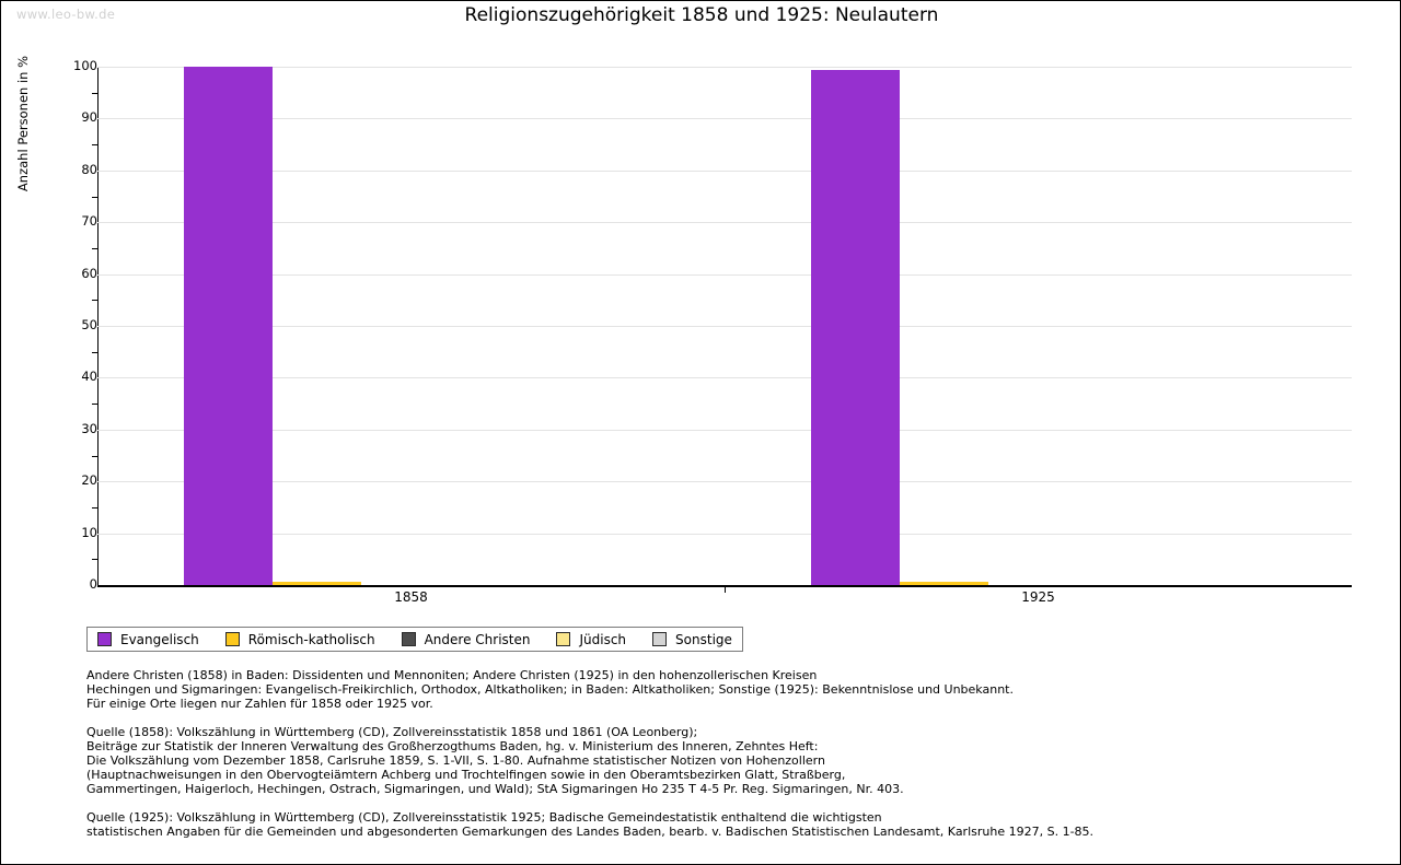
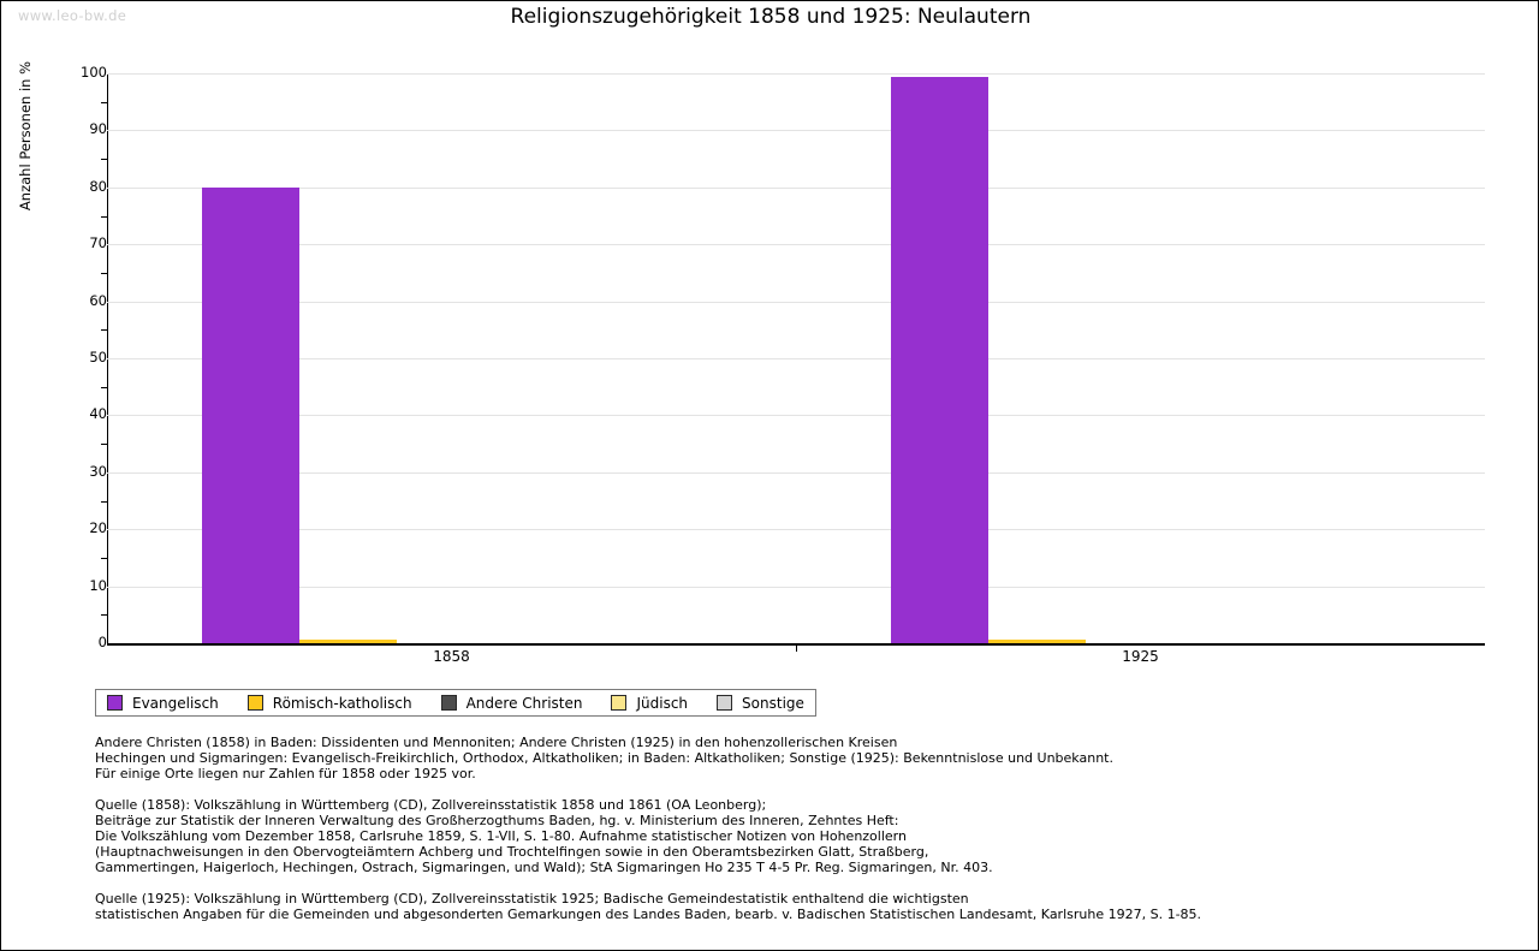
Evangelisch/1858: 100 -> 80
